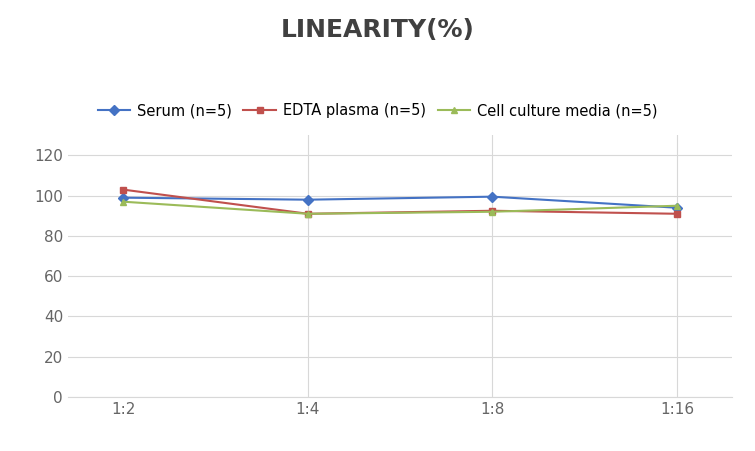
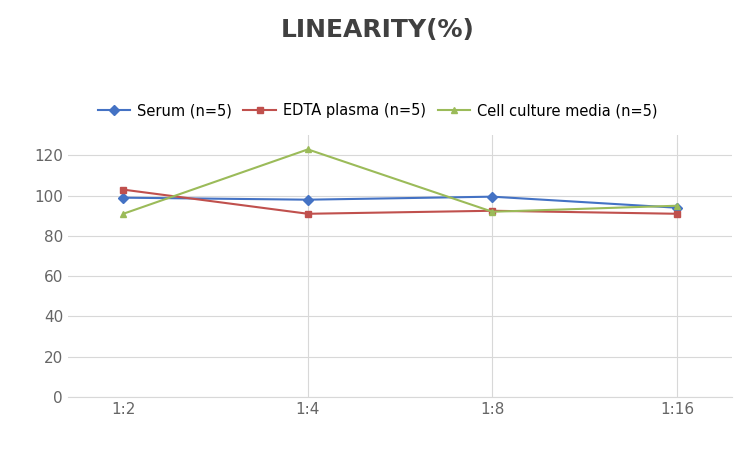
Cell culture media (n=5)/1:2: 97 -> 91
Cell culture media (n=5)/1:4: 91 -> 123
